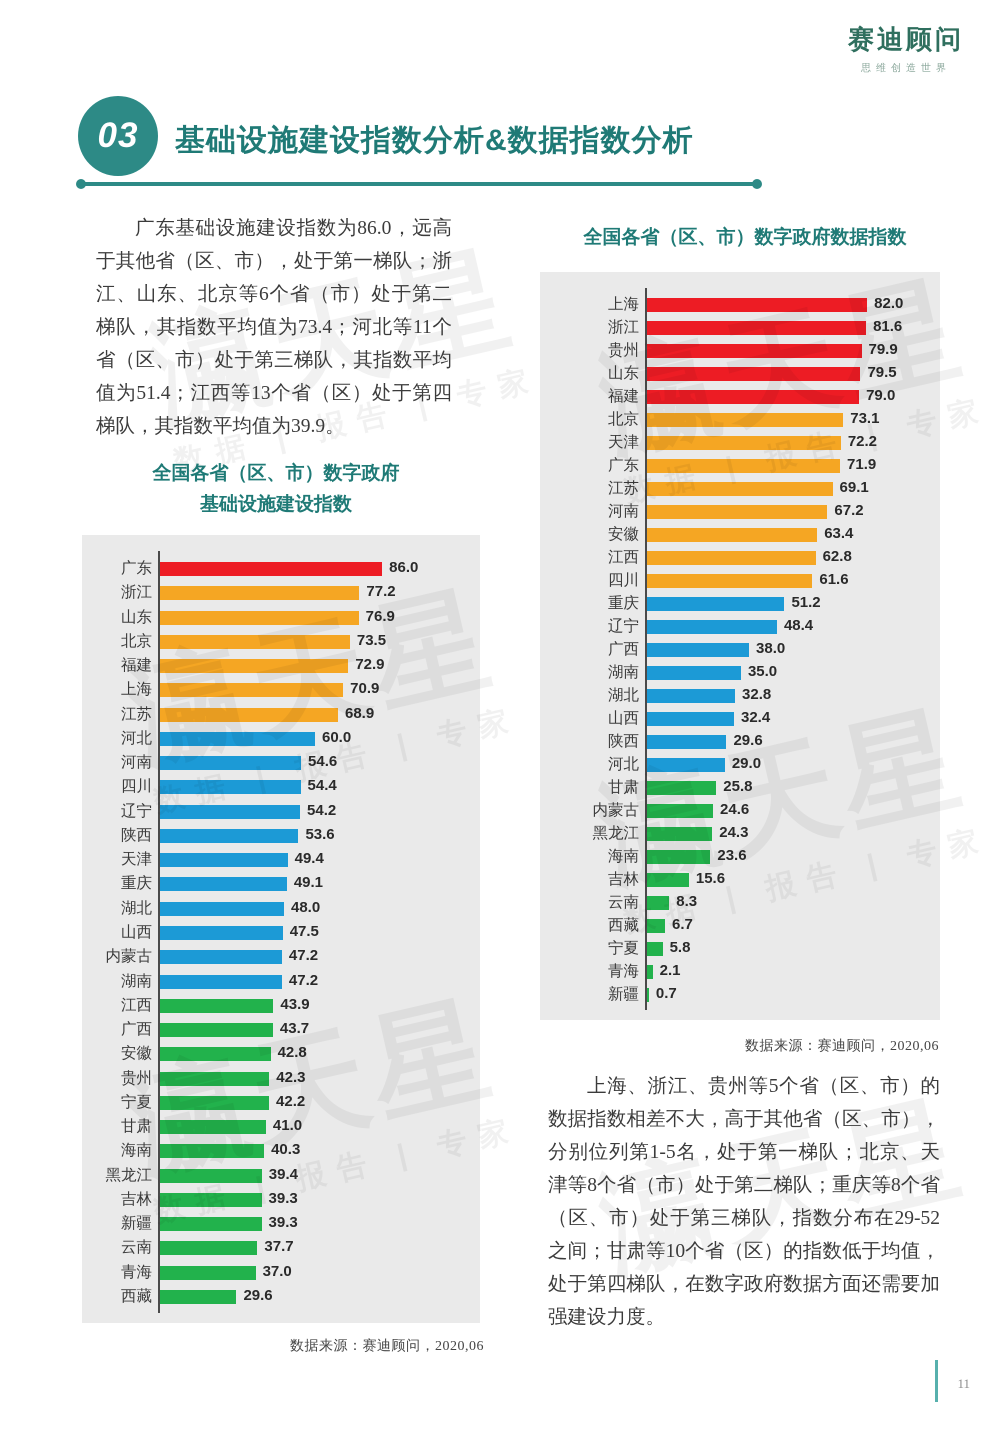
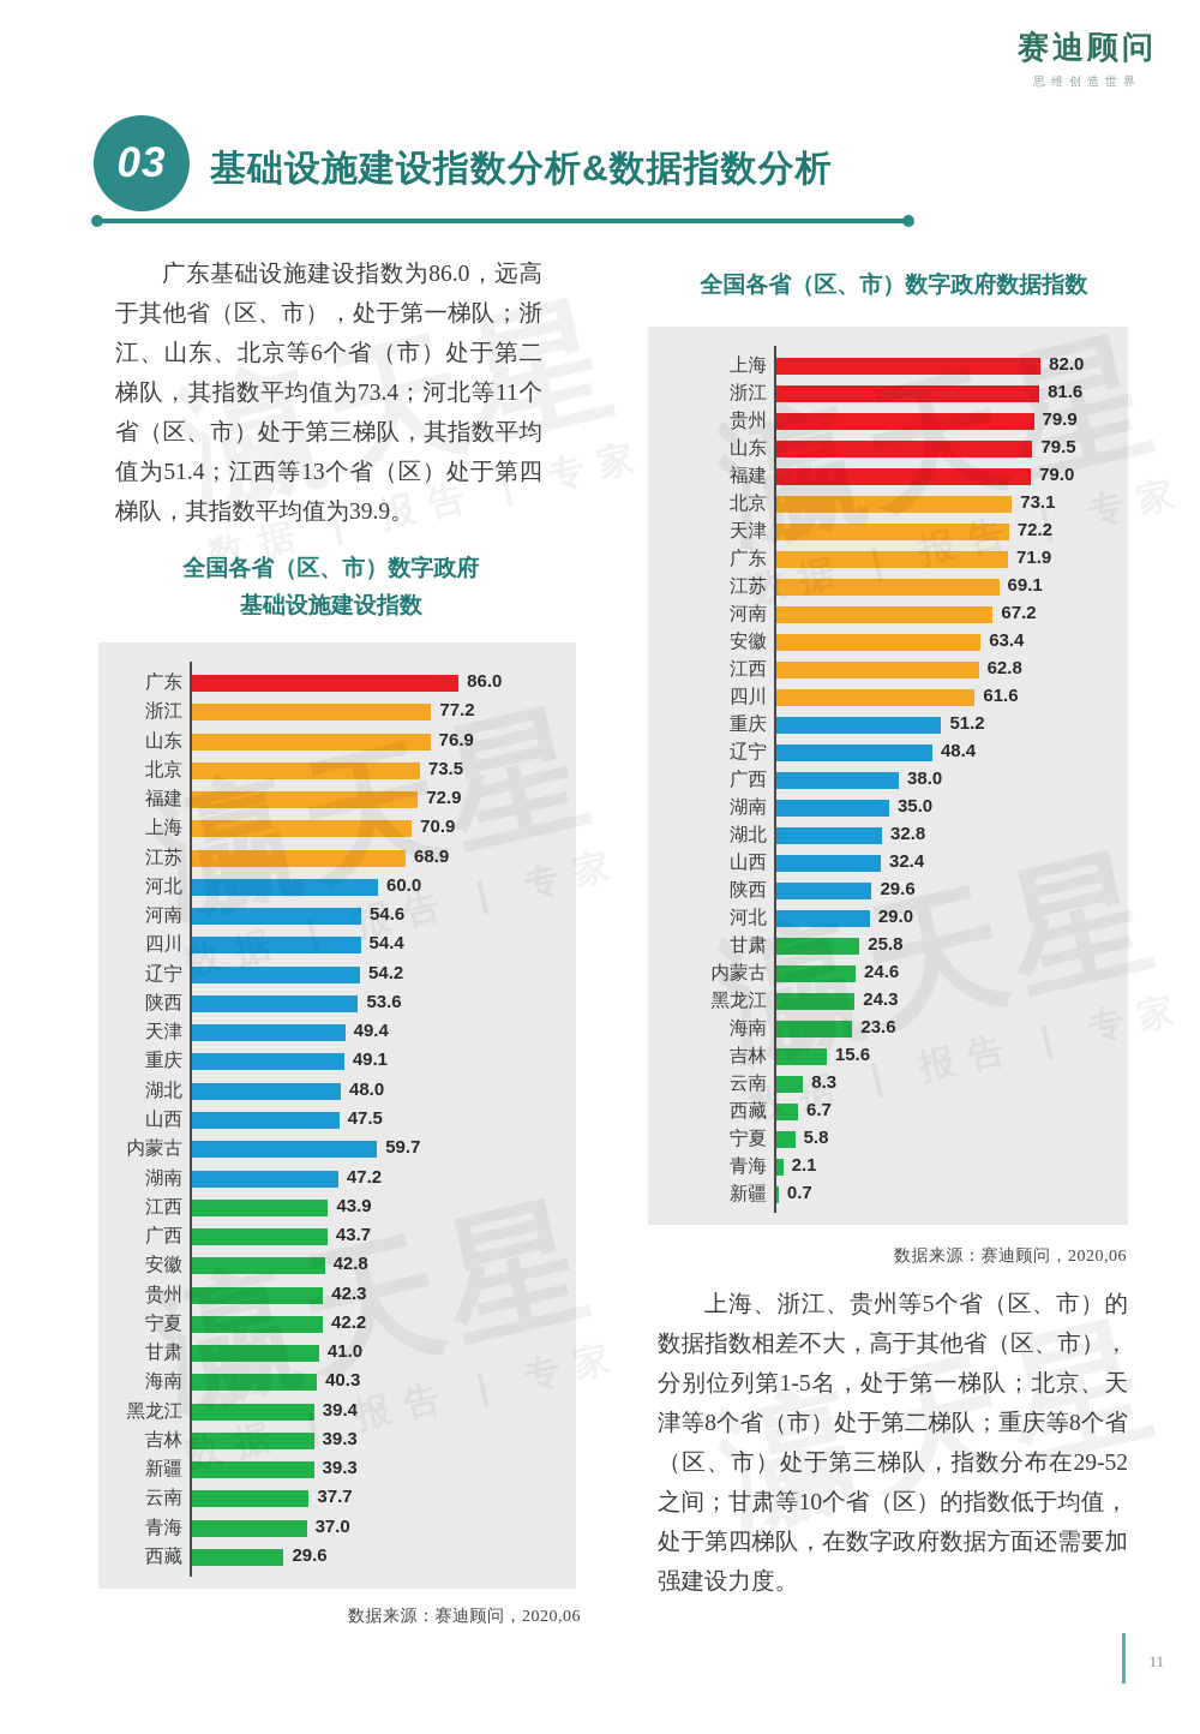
全国各省（区、市）数字政府基础设施建设指数/内蒙古: 47.2 -> 59.7
